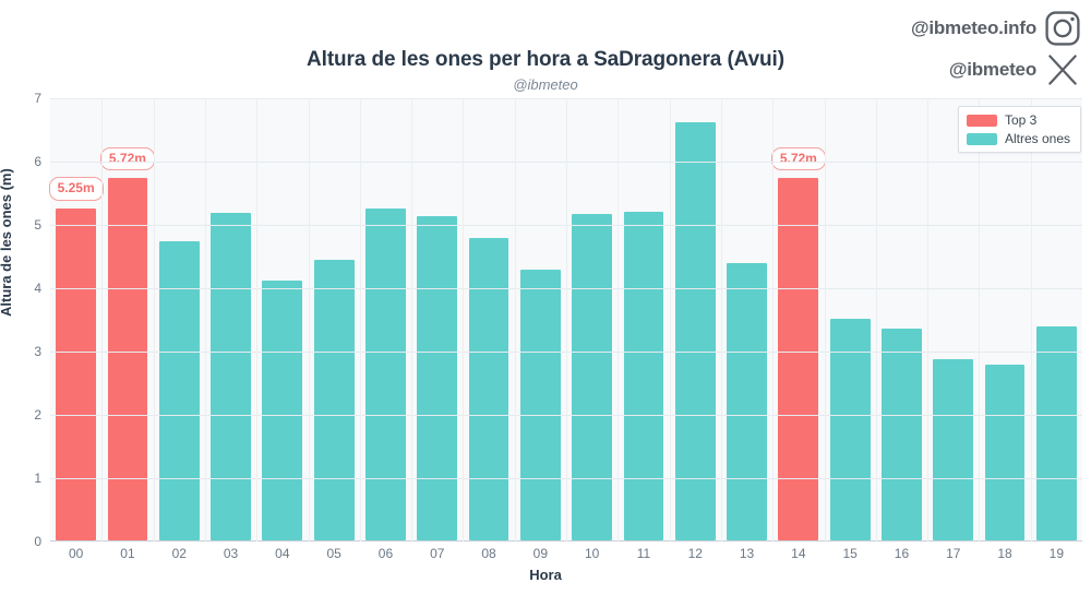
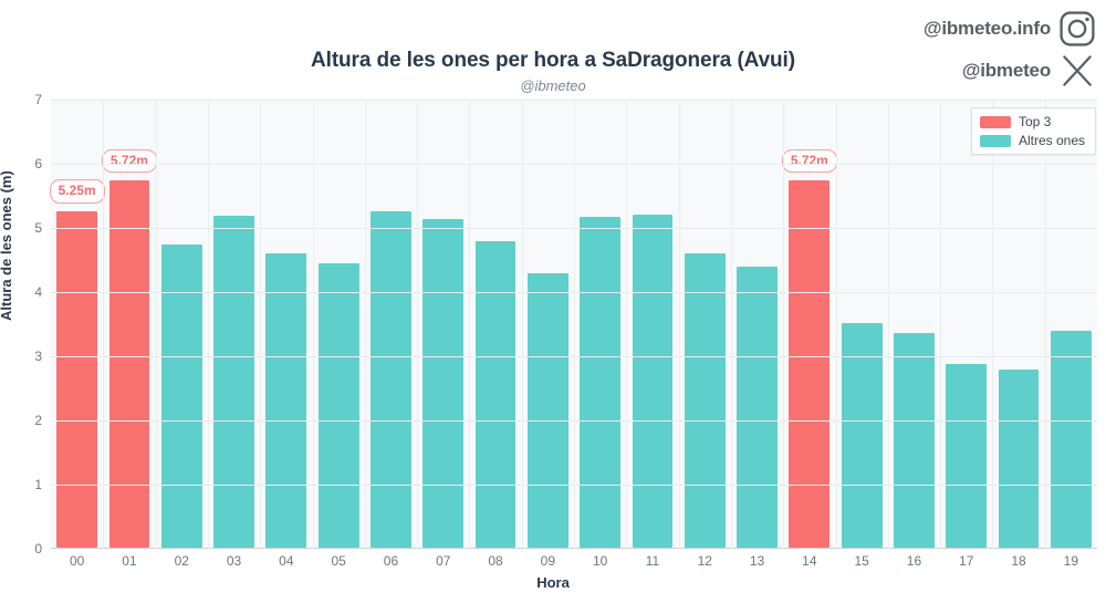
04: 4.1 -> 4.6
12: 6.6 -> 4.6
